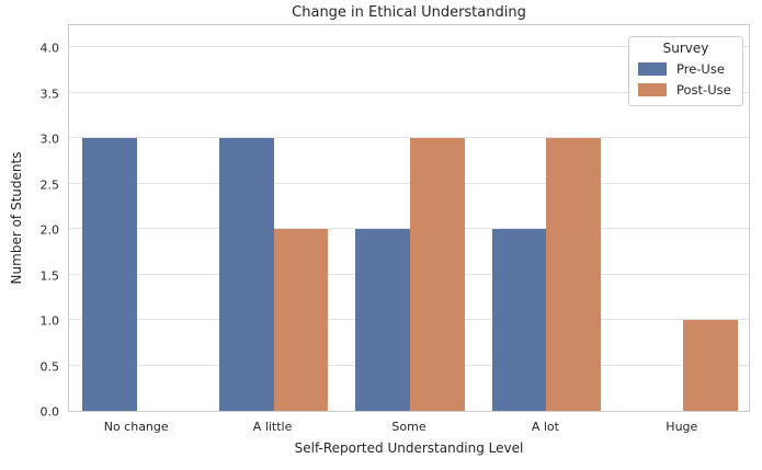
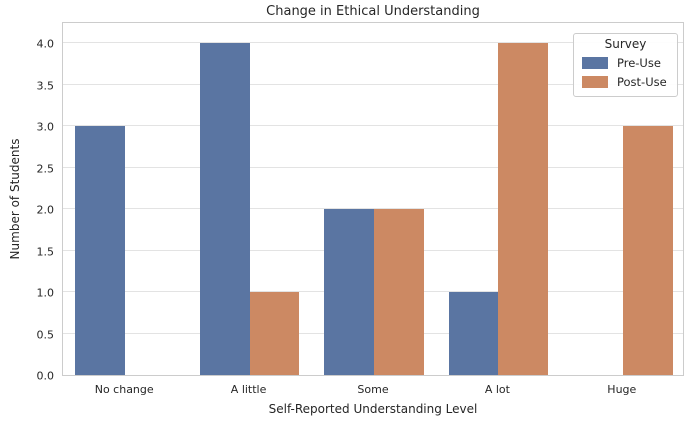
Pre-Use/A little: 3 -> 4
Post-Use/A little: 2 -> 1
Post-Use/Some: 3 -> 2
Pre-Use/A lot: 2 -> 1
Post-Use/A lot: 3 -> 4
Post-Use/Huge: 1 -> 3
